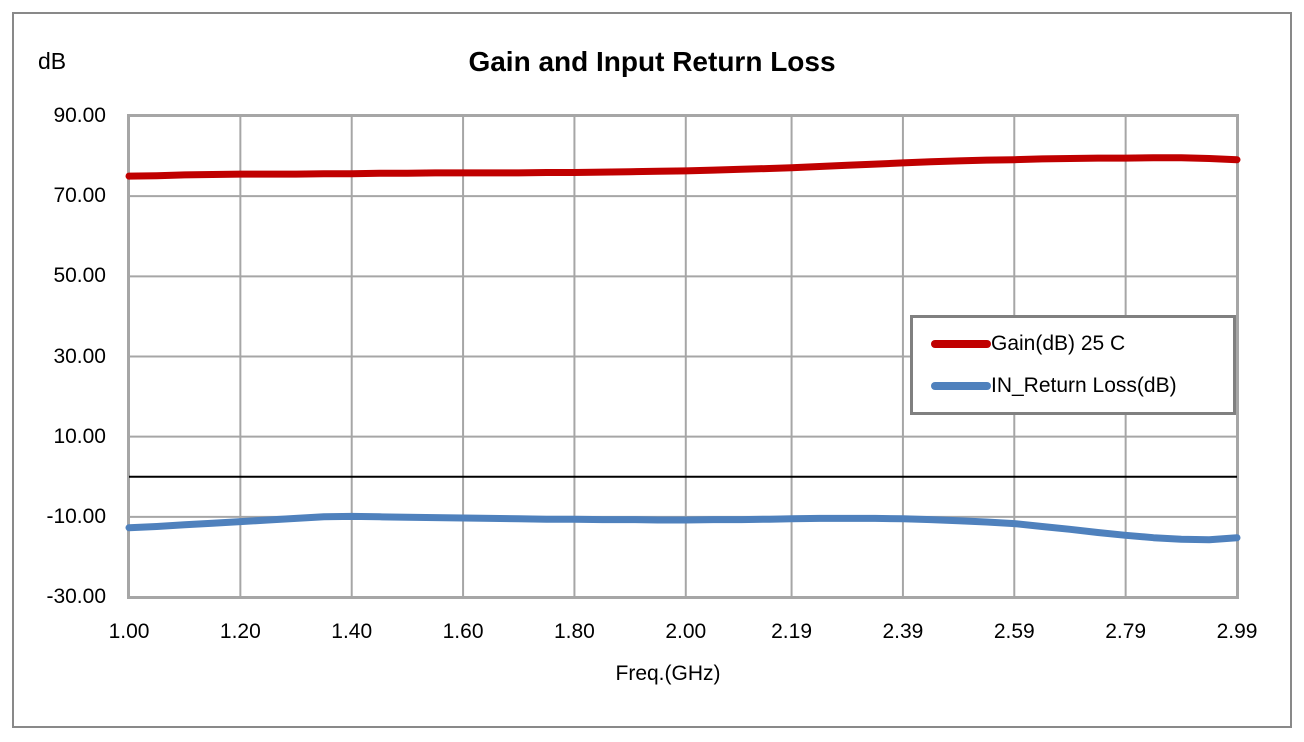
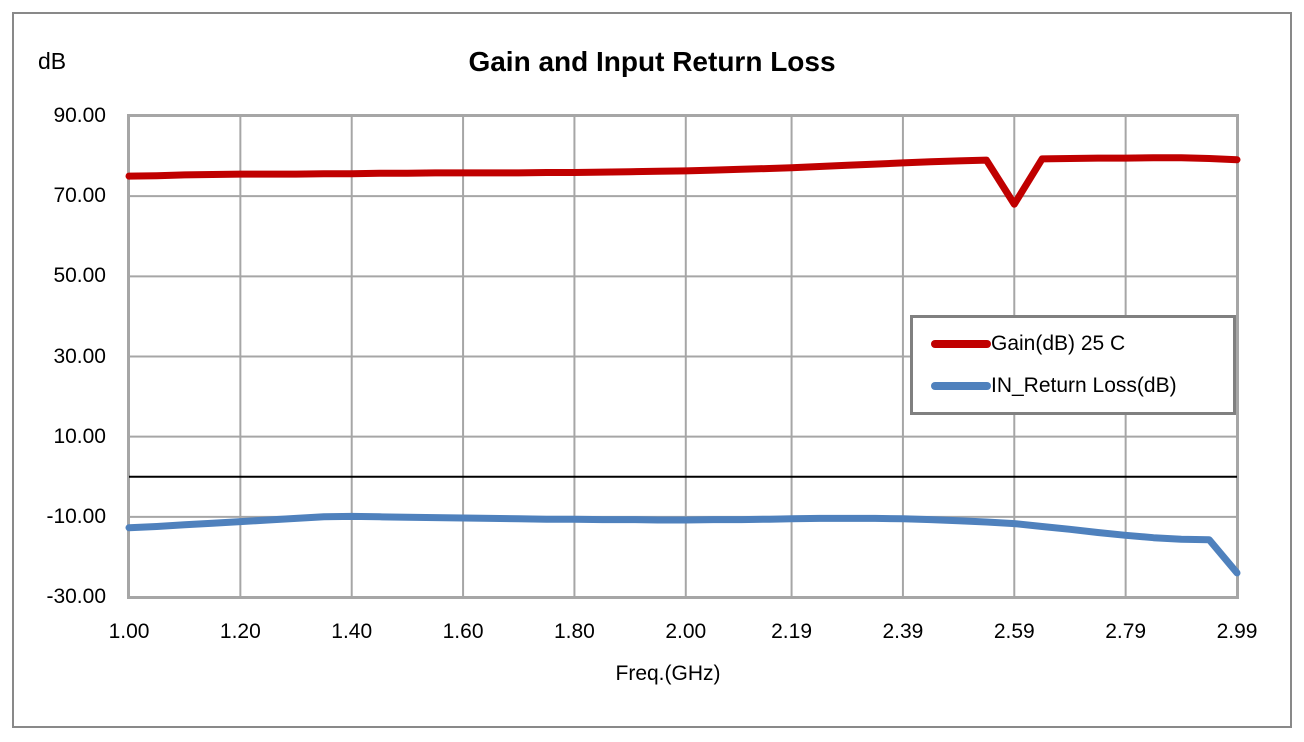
Gain(dB) 25 C/2.59: 79 -> 68
IN_Return Loss(dB)/2.99: -15 -> -24
